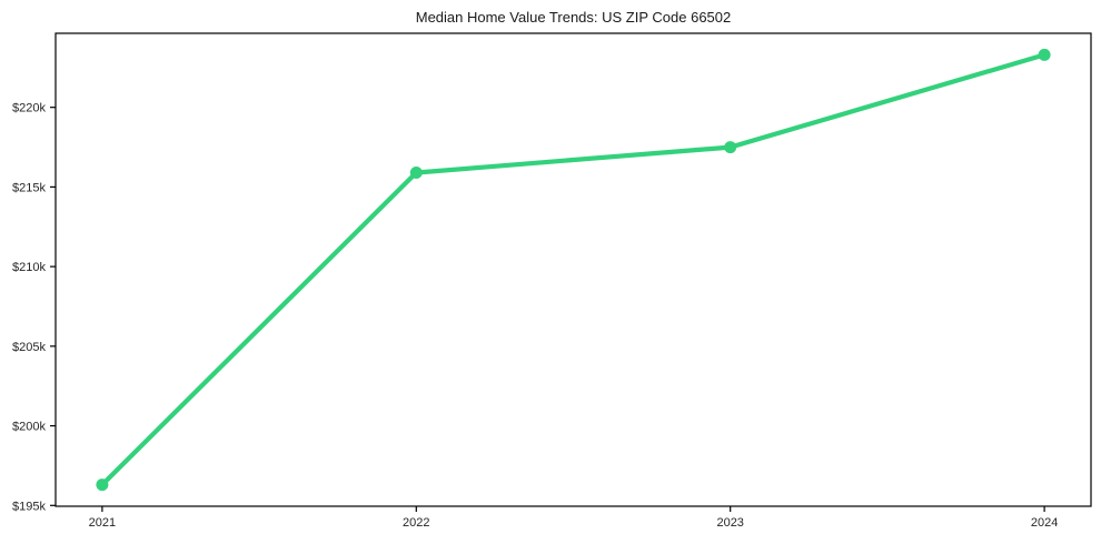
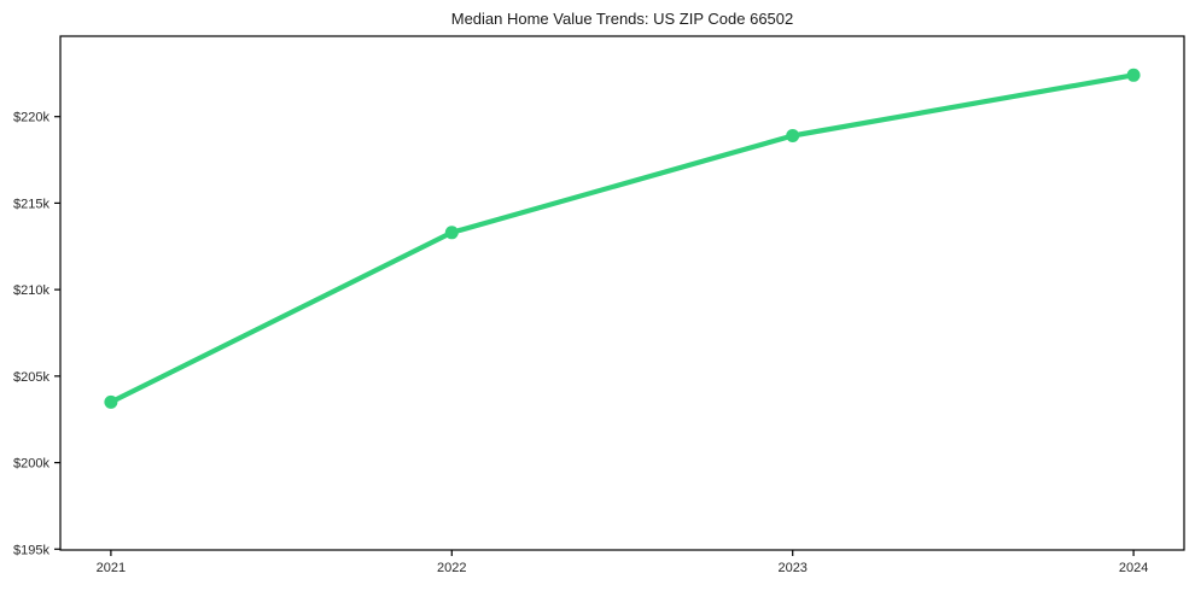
2021: $196.3k -> $203.5k
2022: $215.9k -> $213.3k
2023: $217.5k -> $218.9k
2024: $223.3k -> $222.4k
